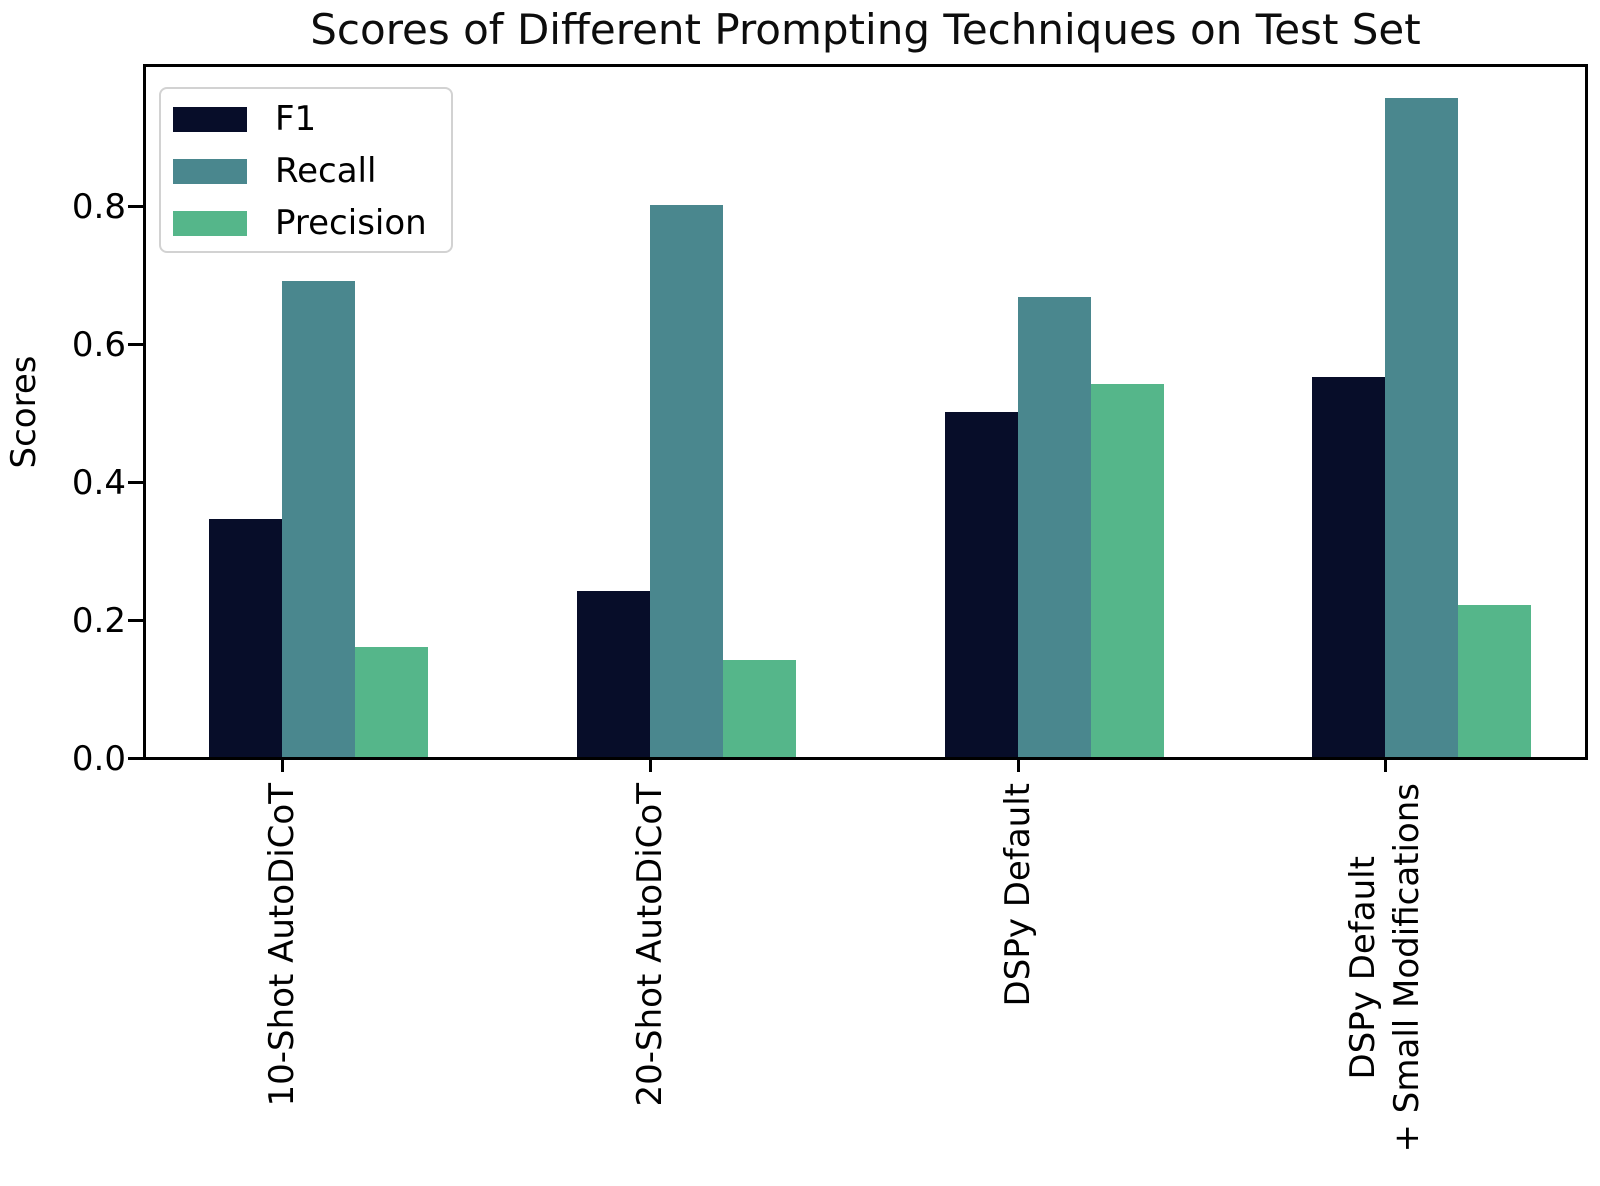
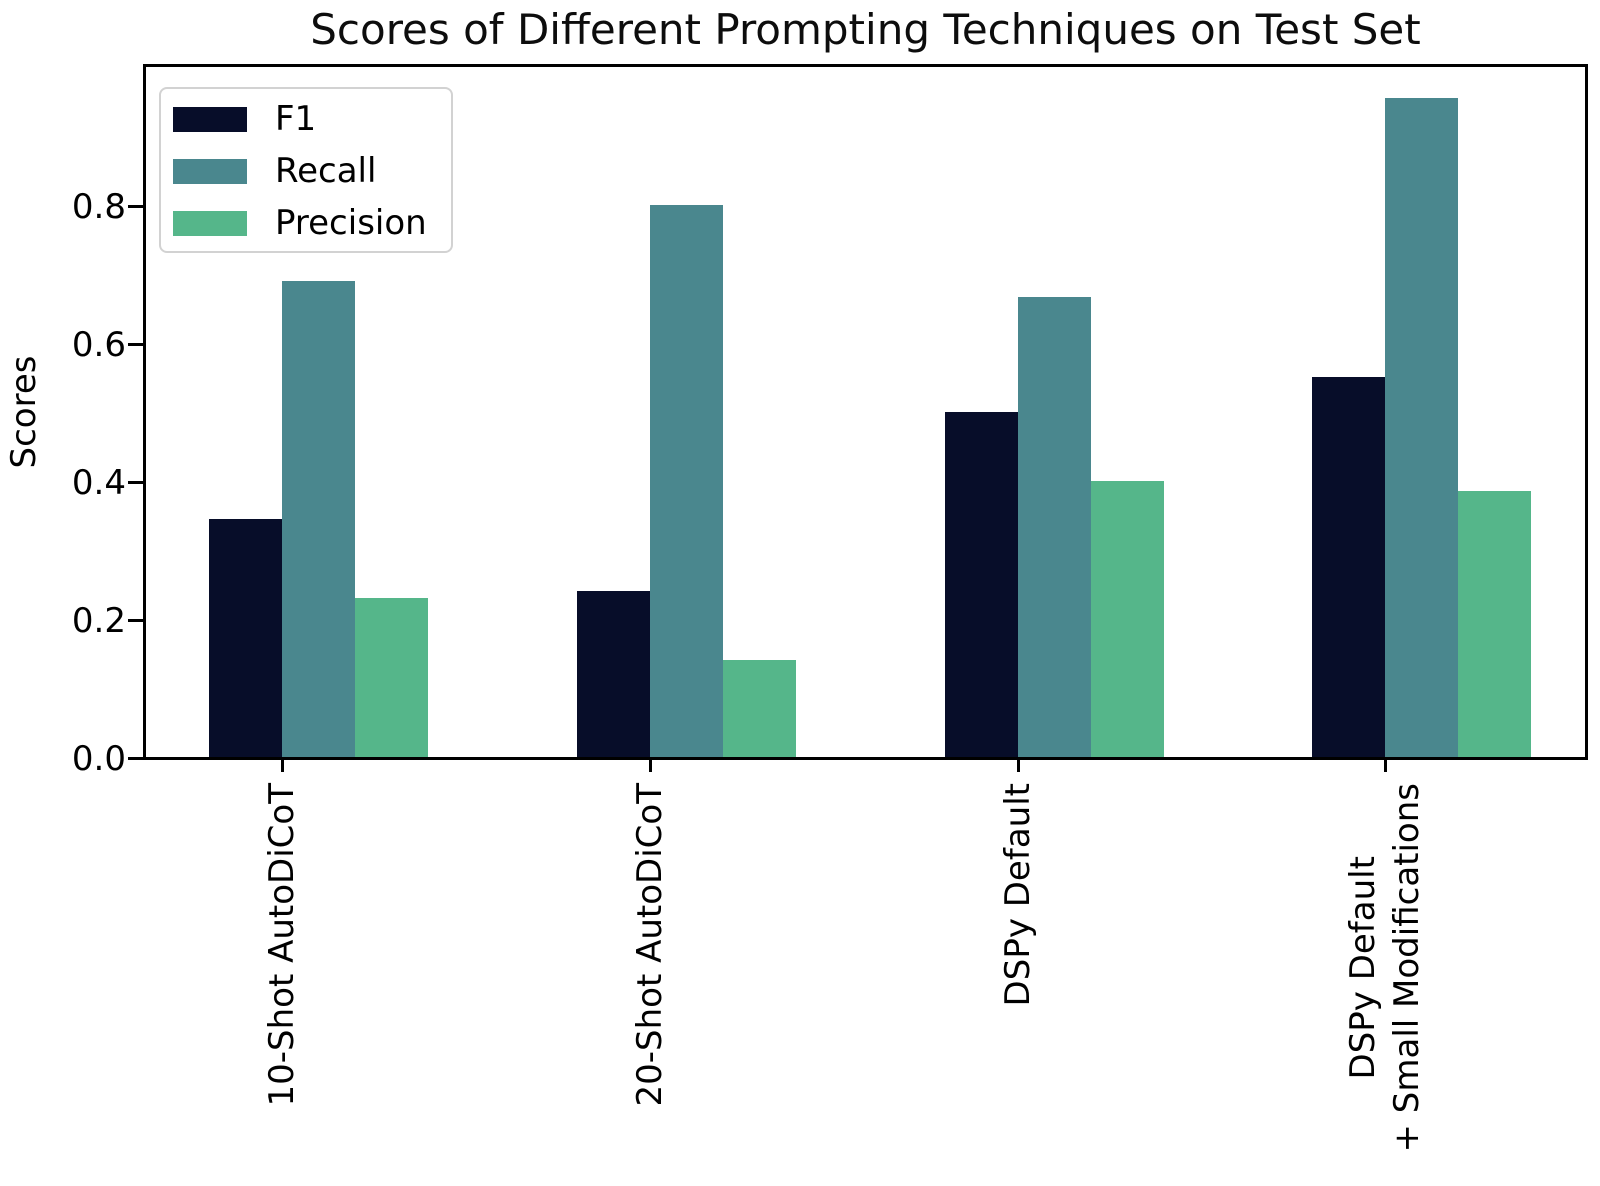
Precision/10-Shot AutoDiCoT: 0.16 -> 0.23
Precision/DSPy Default: 0.54 -> 0.40
Precision/DSPy Default + Small Modifications: 0.22 -> 0.39
